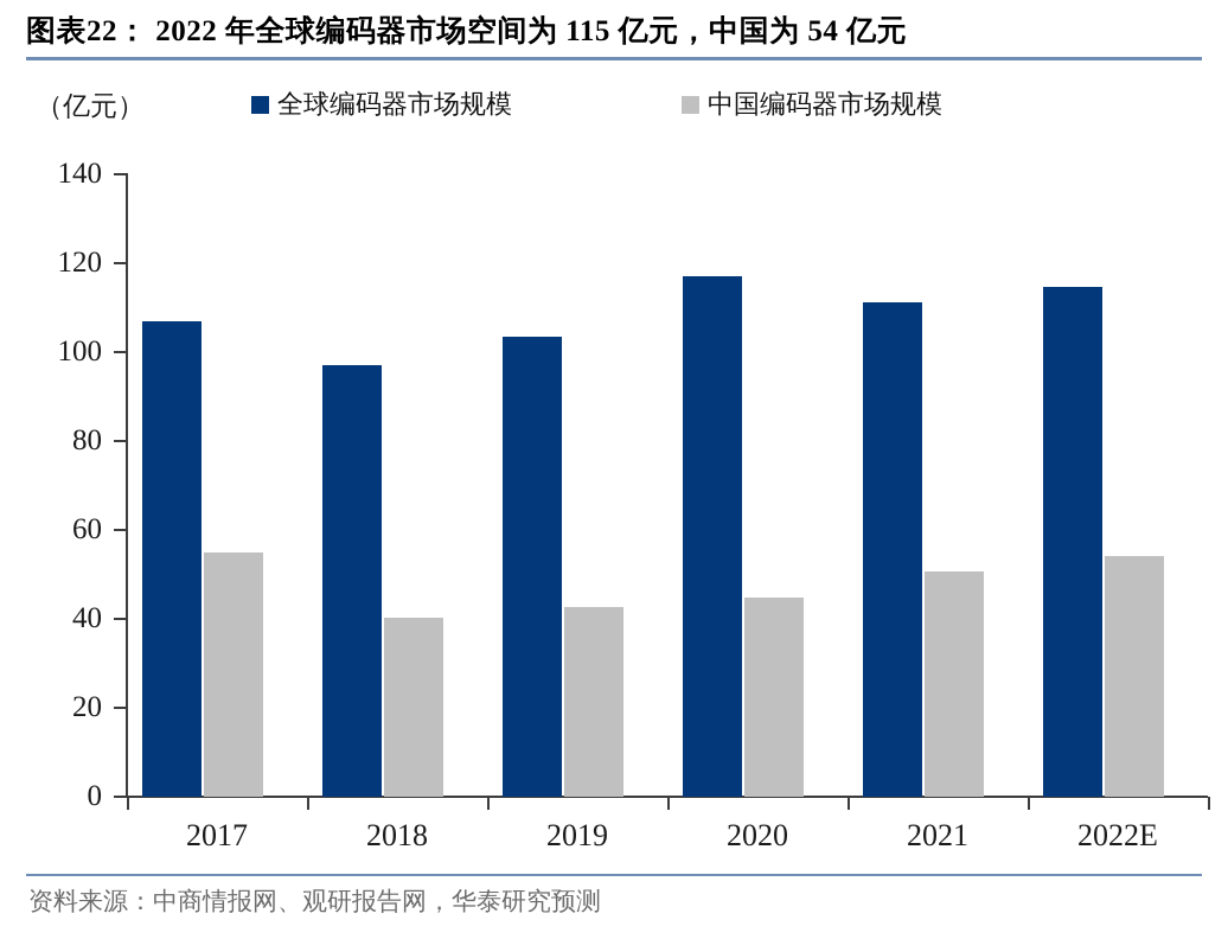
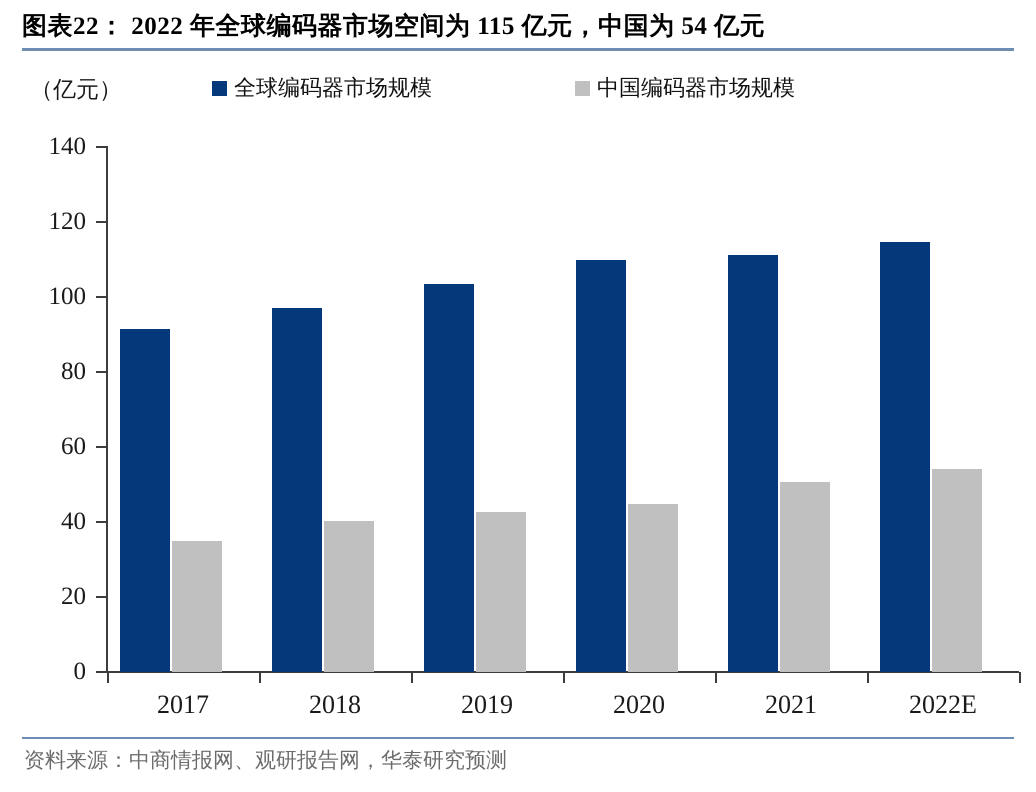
全球编码器市场规模/2017: 107 -> 92
中国编码器市场规模/2017: 55 -> 35
全球编码器市场规模/2020: 117 -> 110
